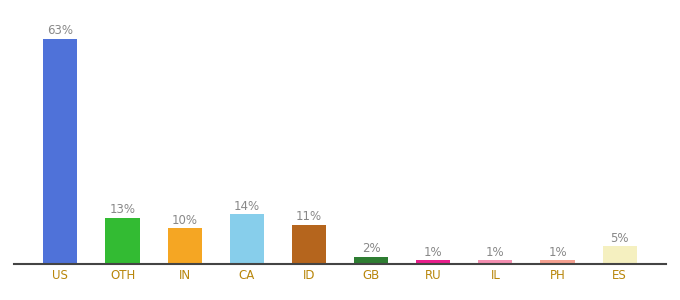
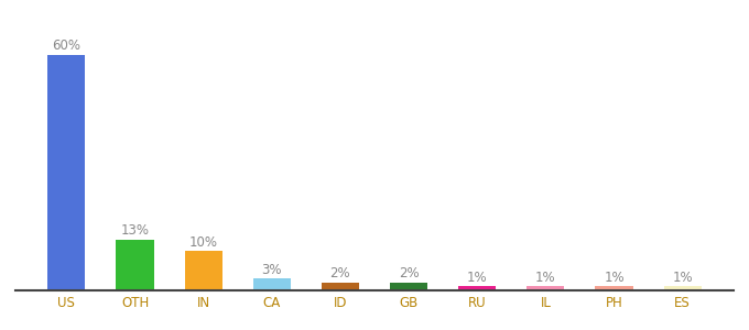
US: 63% -> 60%
CA: 14% -> 3%
ID: 11% -> 2%
ES: 5% -> 1%
